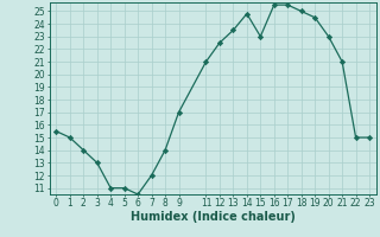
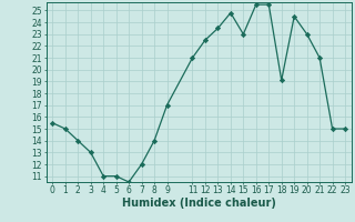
18: 25.0 -> 19.1
